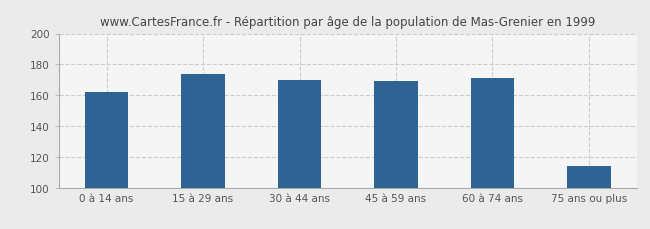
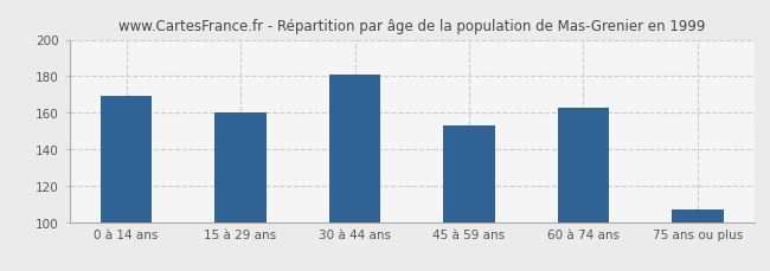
0 à 14 ans: 162 -> 169
15 à 29 ans: 174 -> 160
30 à 44 ans: 170 -> 181
45 à 59 ans: 169 -> 153
60 à 74 ans: 171 -> 163
75 ans ou plus: 114 -> 107
